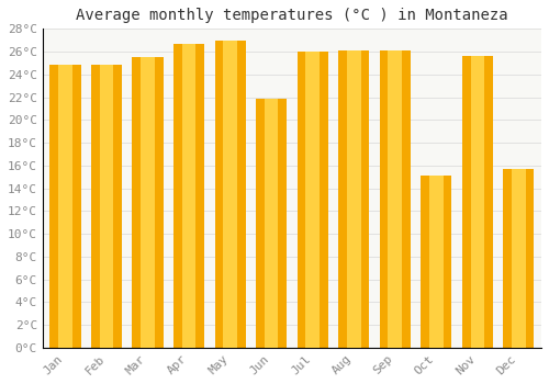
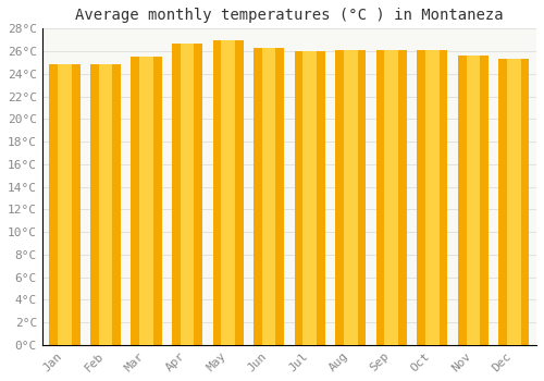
Jun: 21.9°C -> 26.3°C
Oct: 15.1°C -> 26.1°C
Dec: 15.7°C -> 25.3°C
